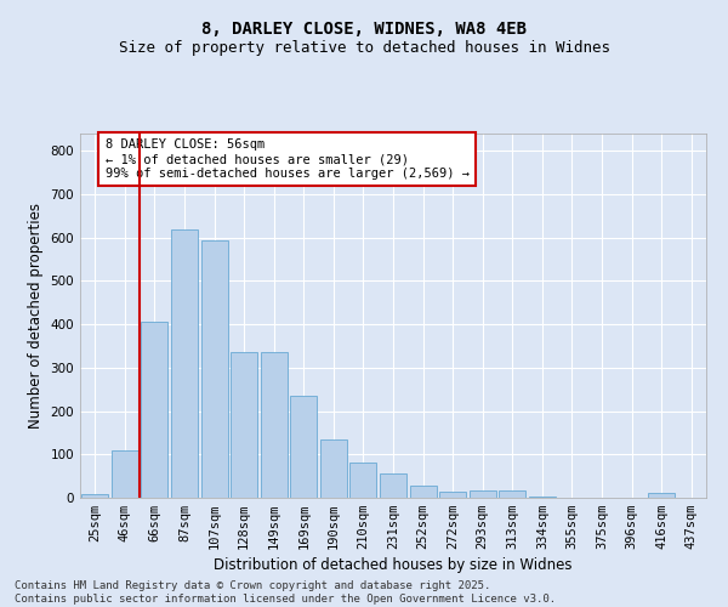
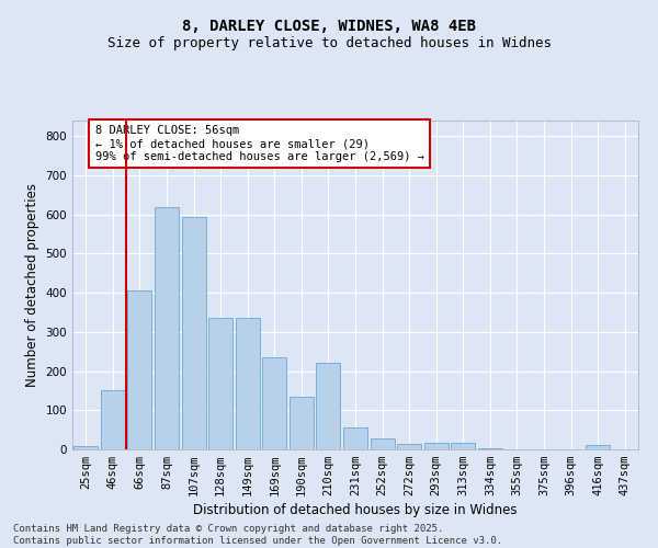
46sqm: 110 -> 150
210sqm: 80 -> 220
